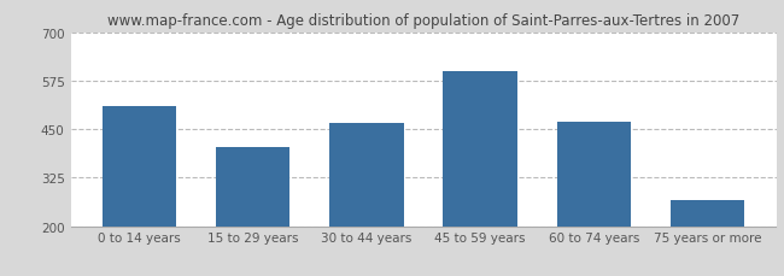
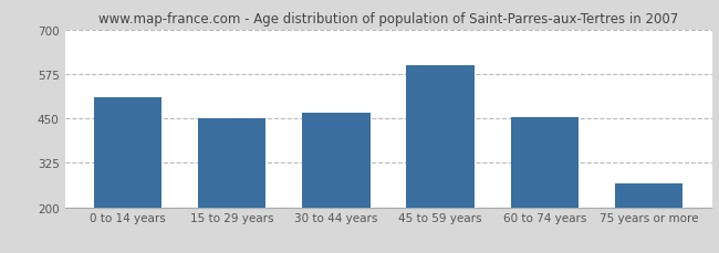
15 to 29 years: 405 -> 450
60 to 74 years: 470 -> 452
